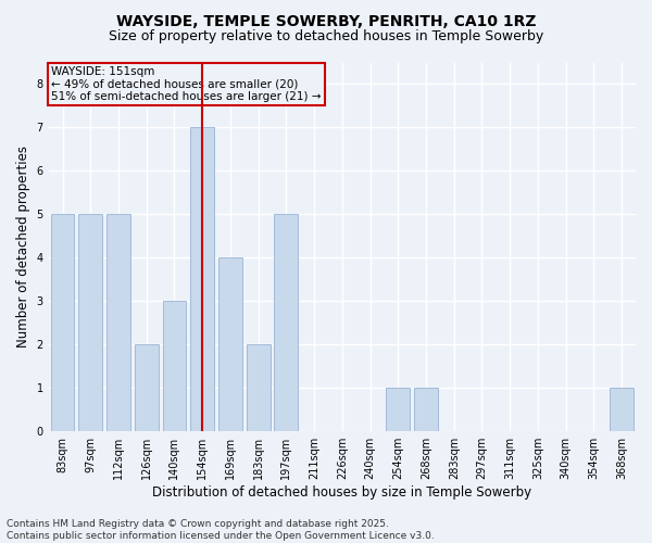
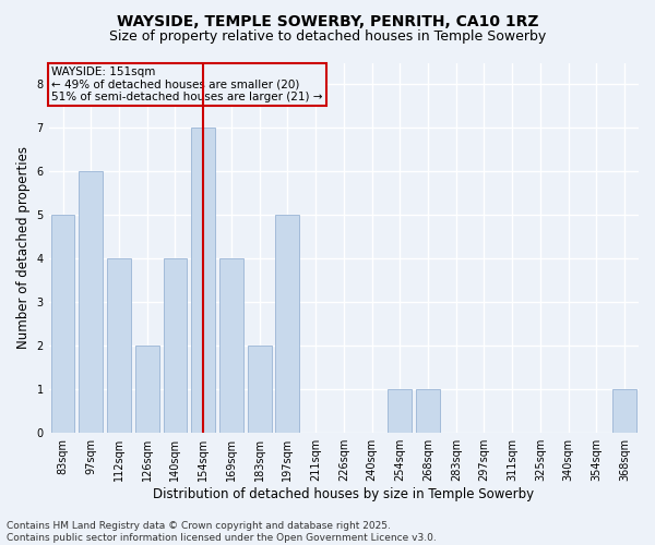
97sqm: 5 -> 6
112sqm: 5 -> 4
140sqm: 3 -> 4
